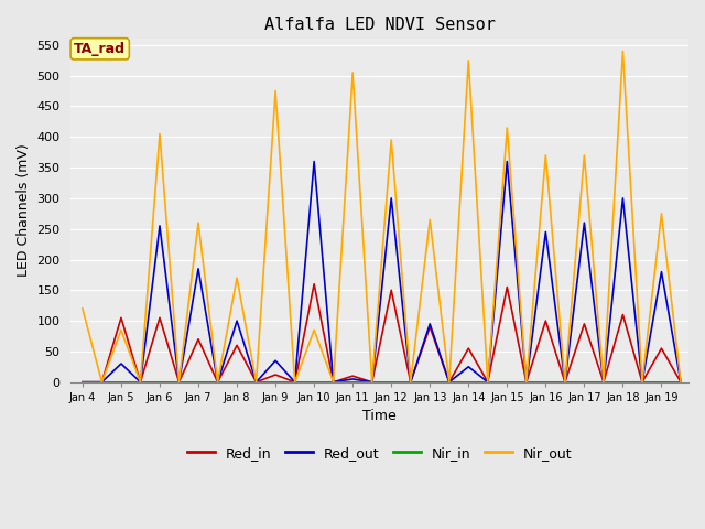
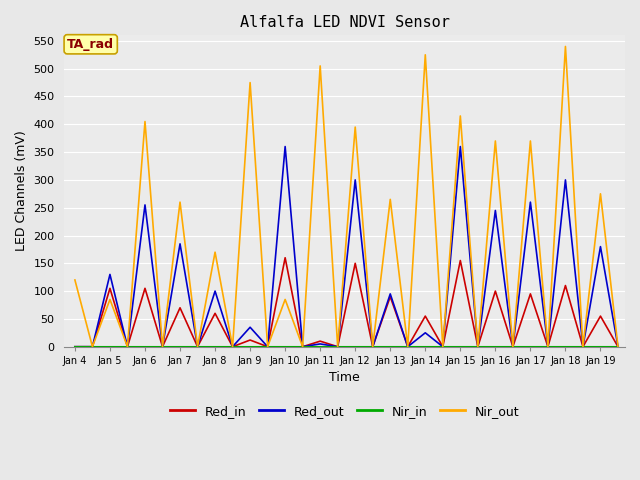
Red_out/Jan 5: 30 -> 130
